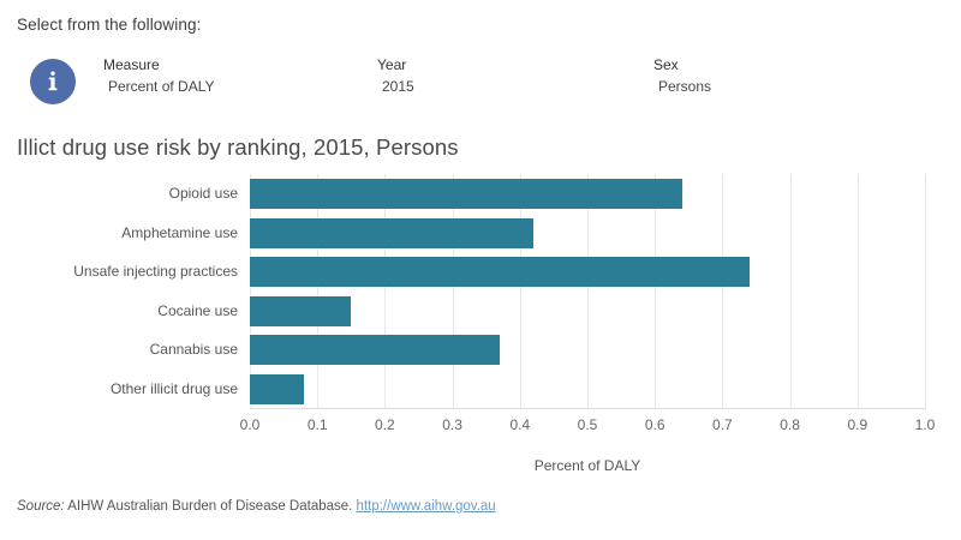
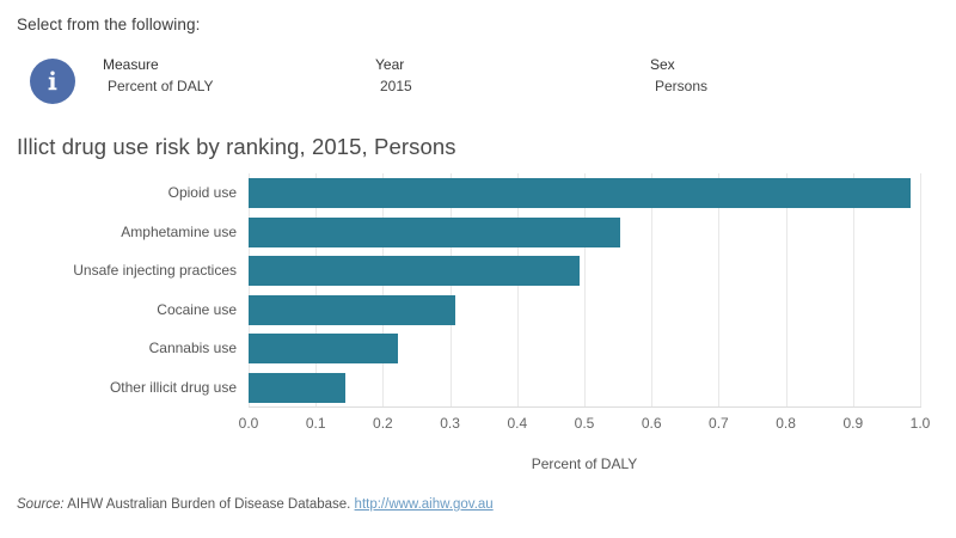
Opioid use: 0.64 -> 0.99
Amphetamine use: 0.42 -> 0.55
Unsafe injecting practices: 0.74 -> 0.49
Cocaine use: 0.15 -> 0.31
Cannabis use: 0.37 -> 0.22
Other illicit drug use: 0.08 -> 0.14
